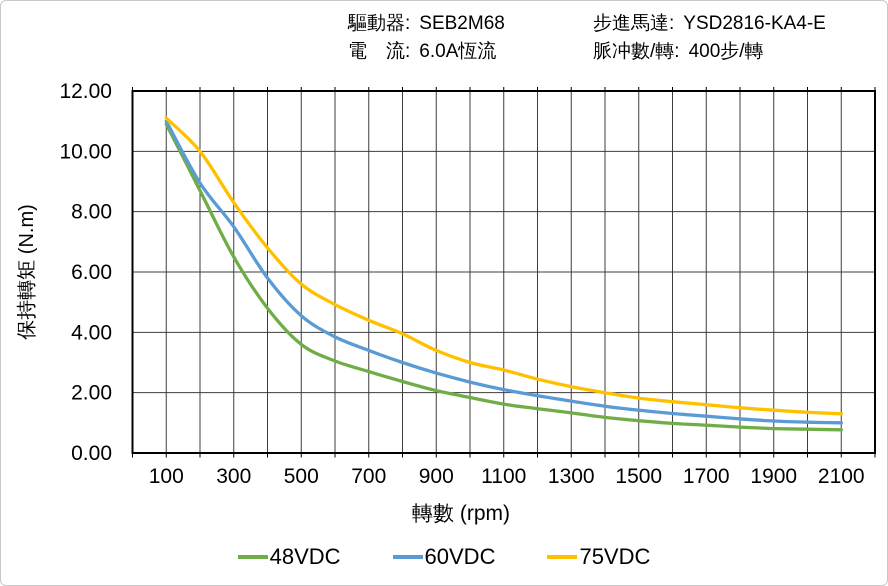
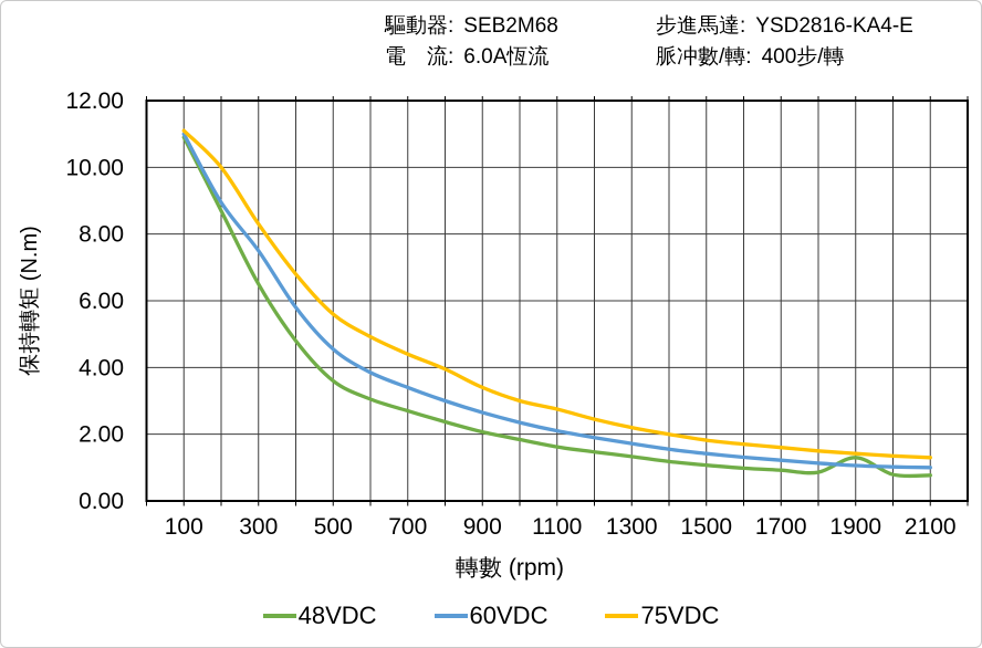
48VDC/1900: 0.8 -> 1.3
